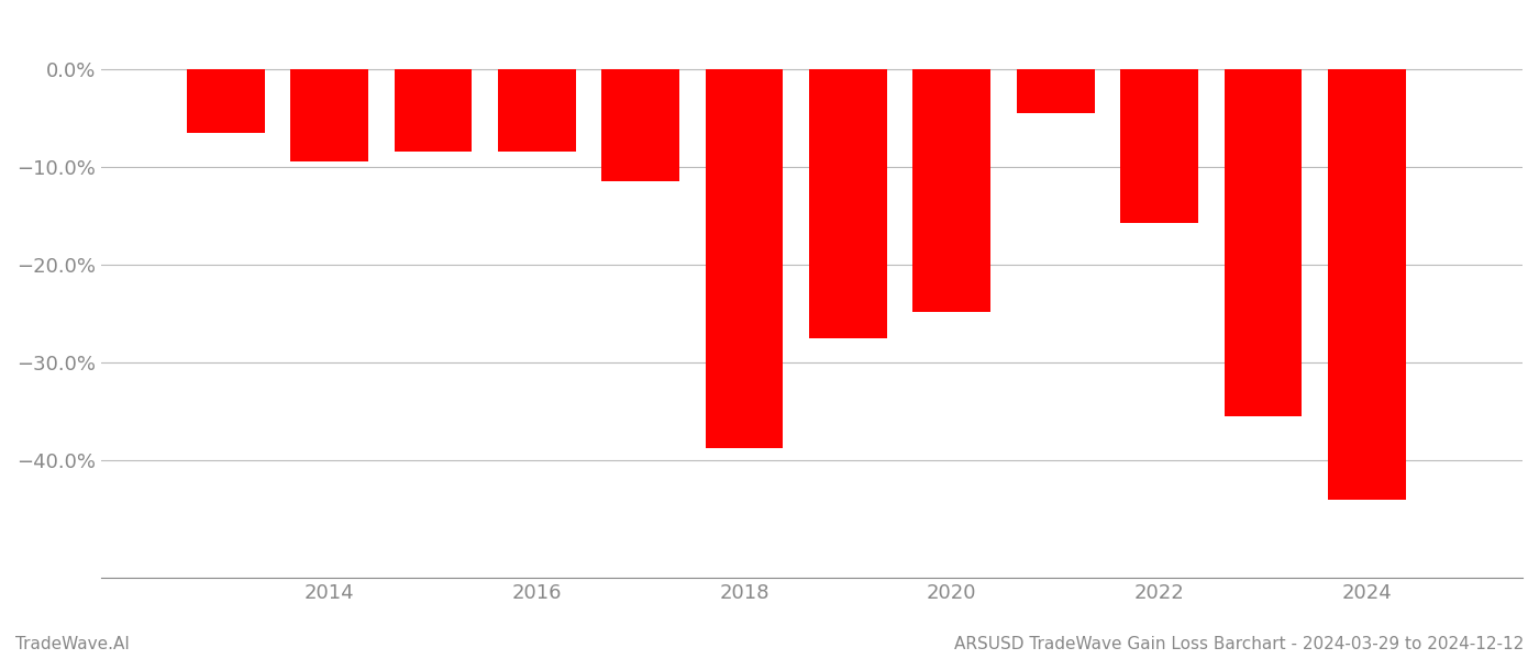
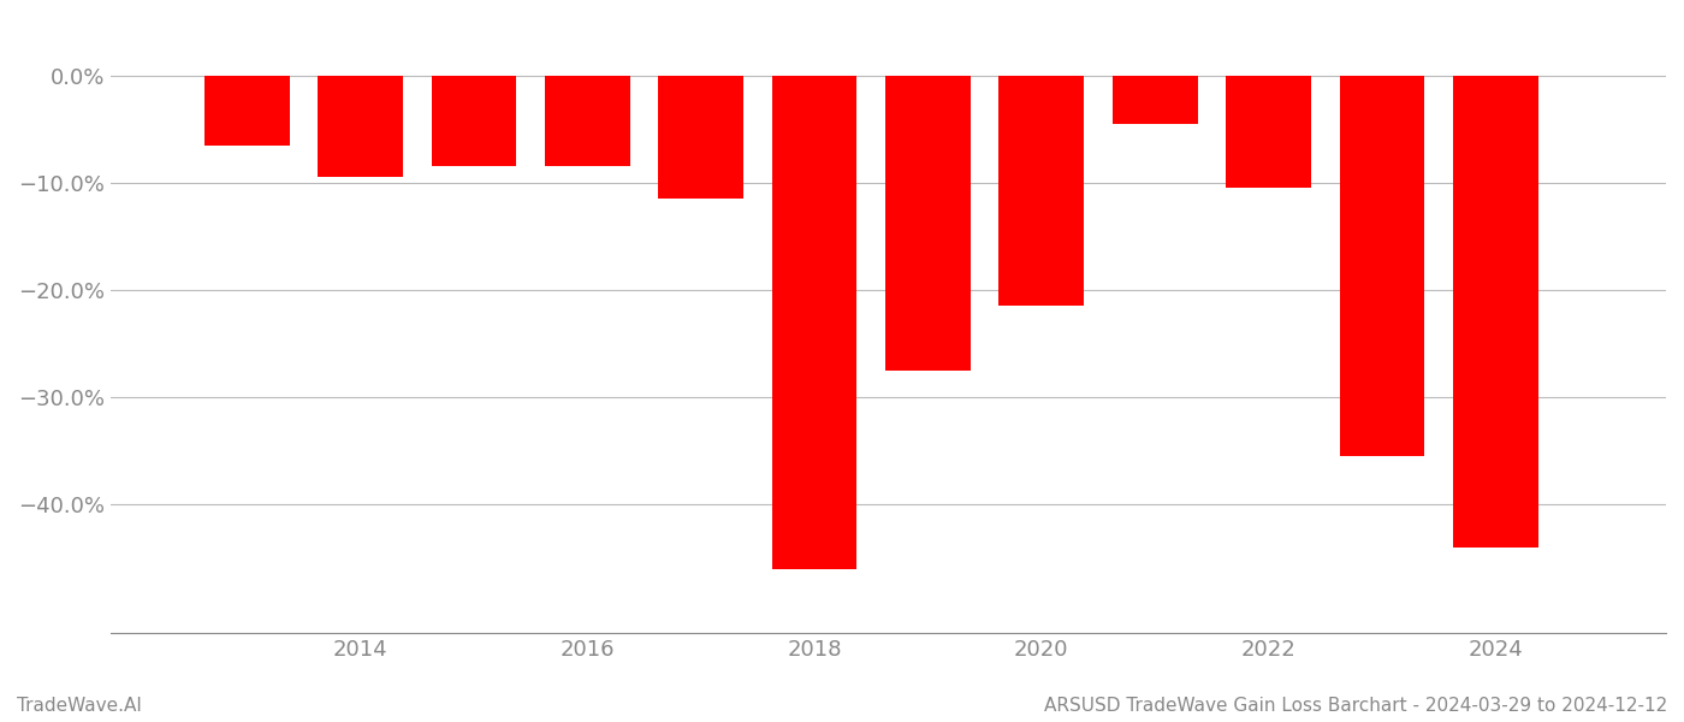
2018: -38.8% -> -46.0%
2020: -24.8% -> -21.5%
2022: -15.8% -> -10.5%
